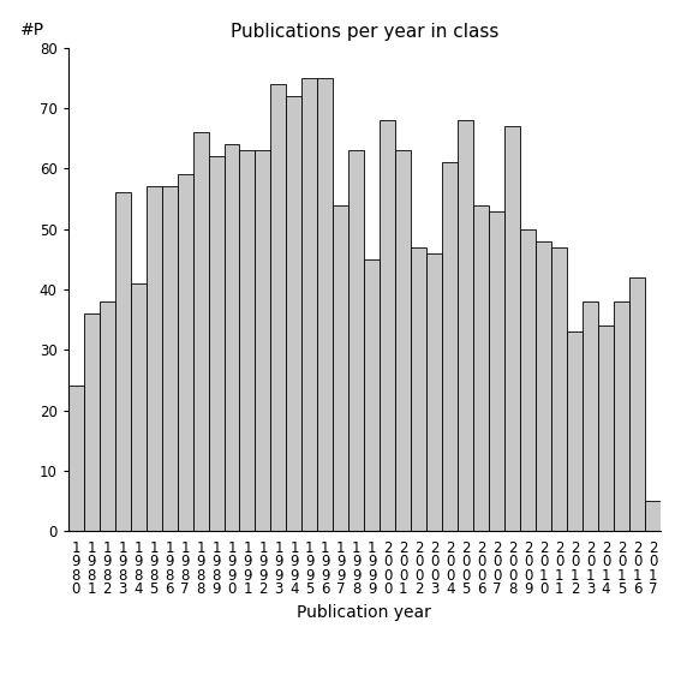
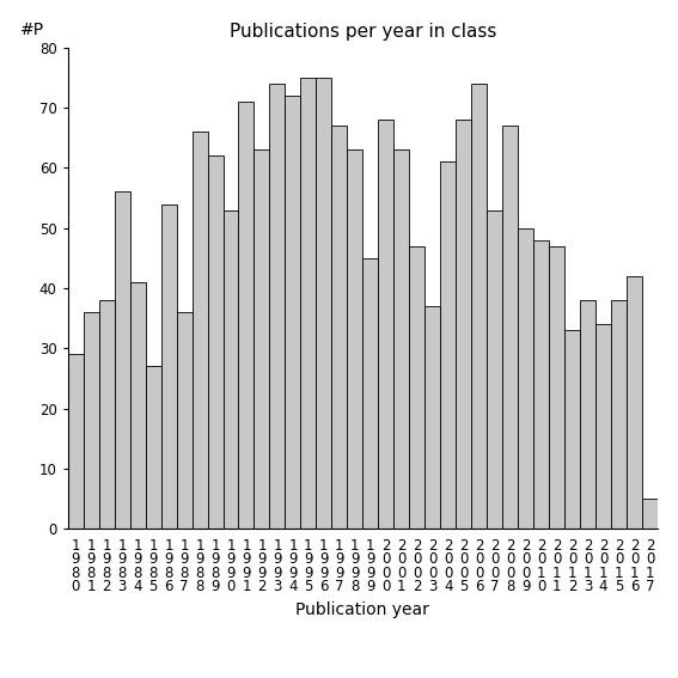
1 9 8 0: 24 -> 29
1 9 8 5: 57 -> 27
1 9 8 6: 57 -> 54
1 9 8 7: 59 -> 36
1 9 9 0: 64 -> 53
1 9 9 1: 63 -> 71
1 9 9 7: 54 -> 67
2 0 0 3: 46 -> 37
2 0 0 6: 54 -> 74
